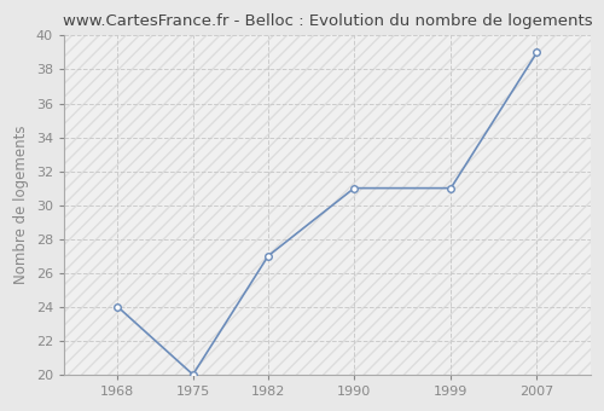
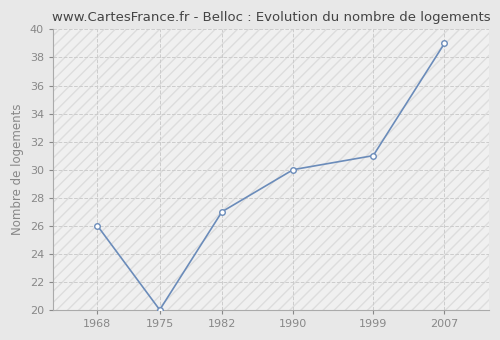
1968: 24 -> 26
1990: 31 -> 30
